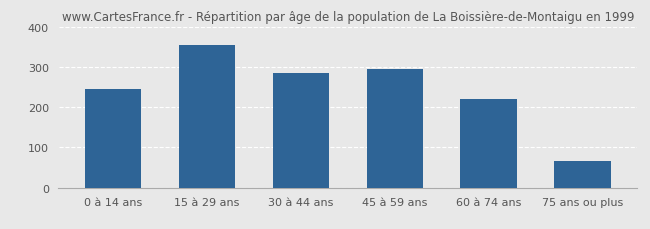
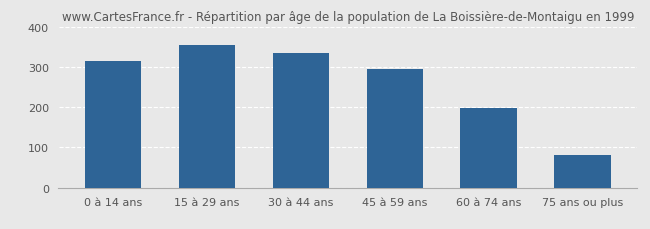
0 à 14 ans: 245 -> 315
30 à 44 ans: 285 -> 335
60 à 74 ans: 220 -> 199
75 ans ou plus: 65 -> 80
